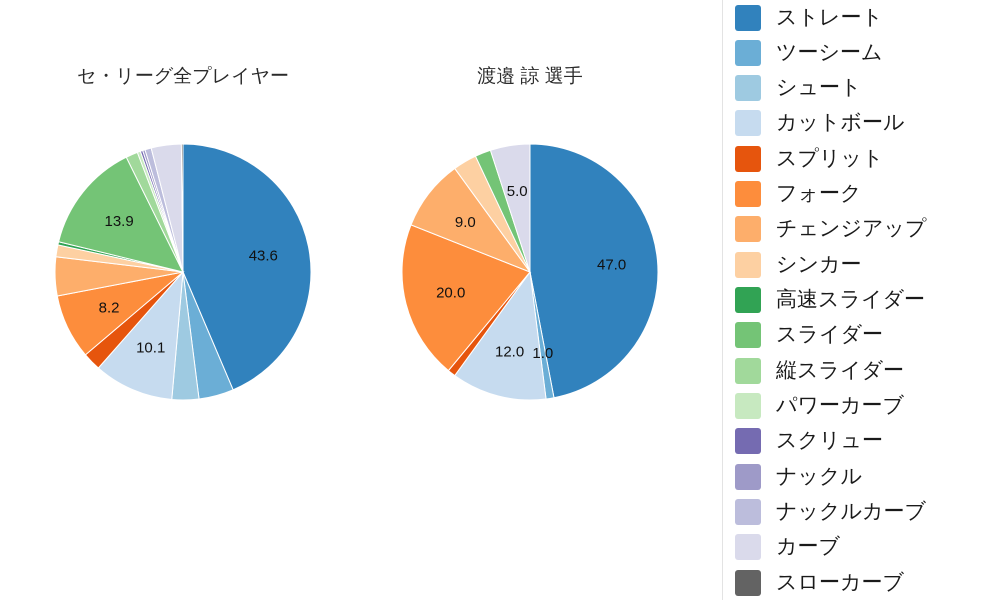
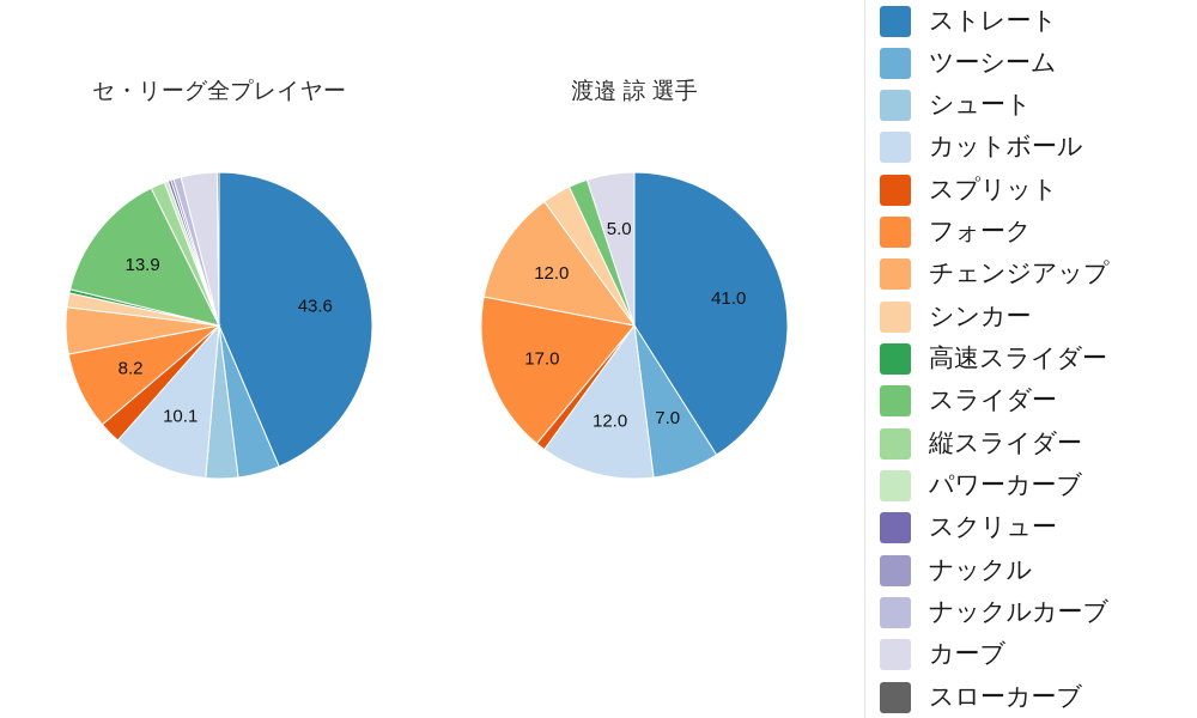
渡邉 諒 選手/ストレート: 47.0 -> 41.0
渡邉 諒 選手/ツーシーム: 1.0 -> 7.0
渡邉 諒 選手/フォーク: 20.0 -> 17.0
渡邉 諒 選手/チェンジアップ: 9.0 -> 12.0
